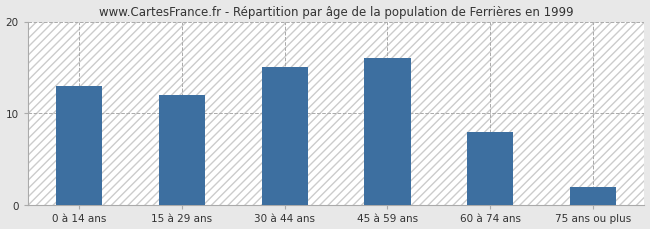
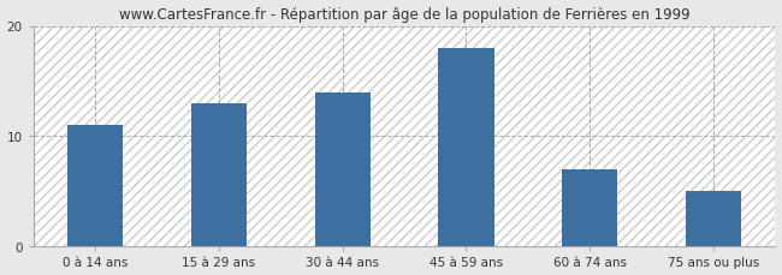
0 à 14 ans: 13 -> 11
15 à 29 ans: 12 -> 13
30 à 44 ans: 15 -> 14
45 à 59 ans: 16 -> 18
60 à 74 ans: 8 -> 7
75 ans ou plus: 2 -> 5
